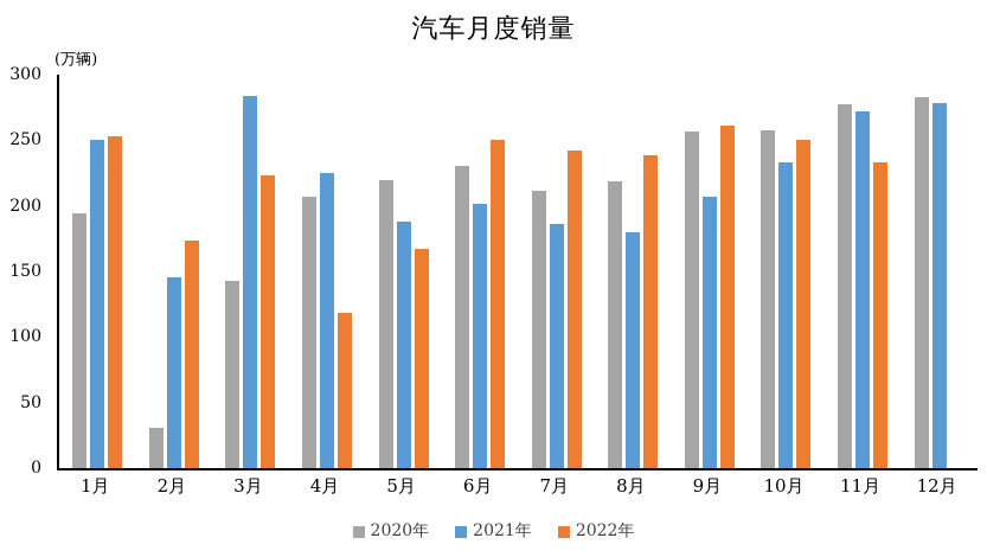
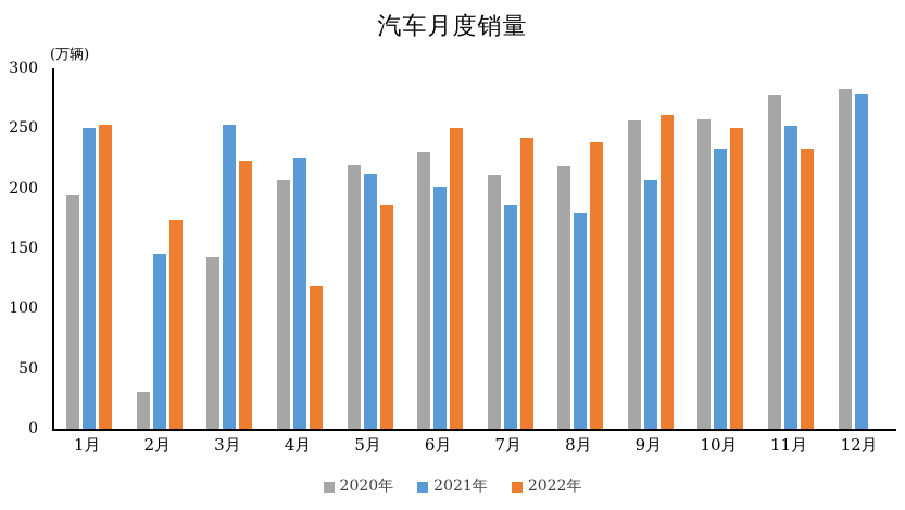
2021年/3月: 284 -> 253
2021年/5月: 188 -> 213
2022年/5月: 167 -> 186
2021年/11月: 272 -> 252
